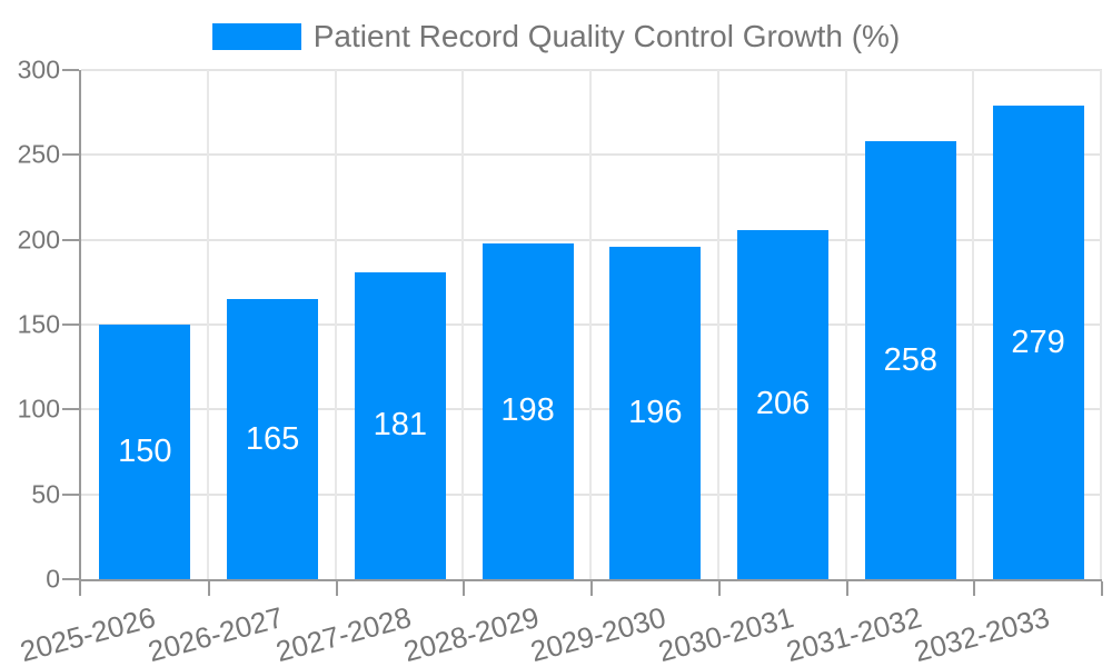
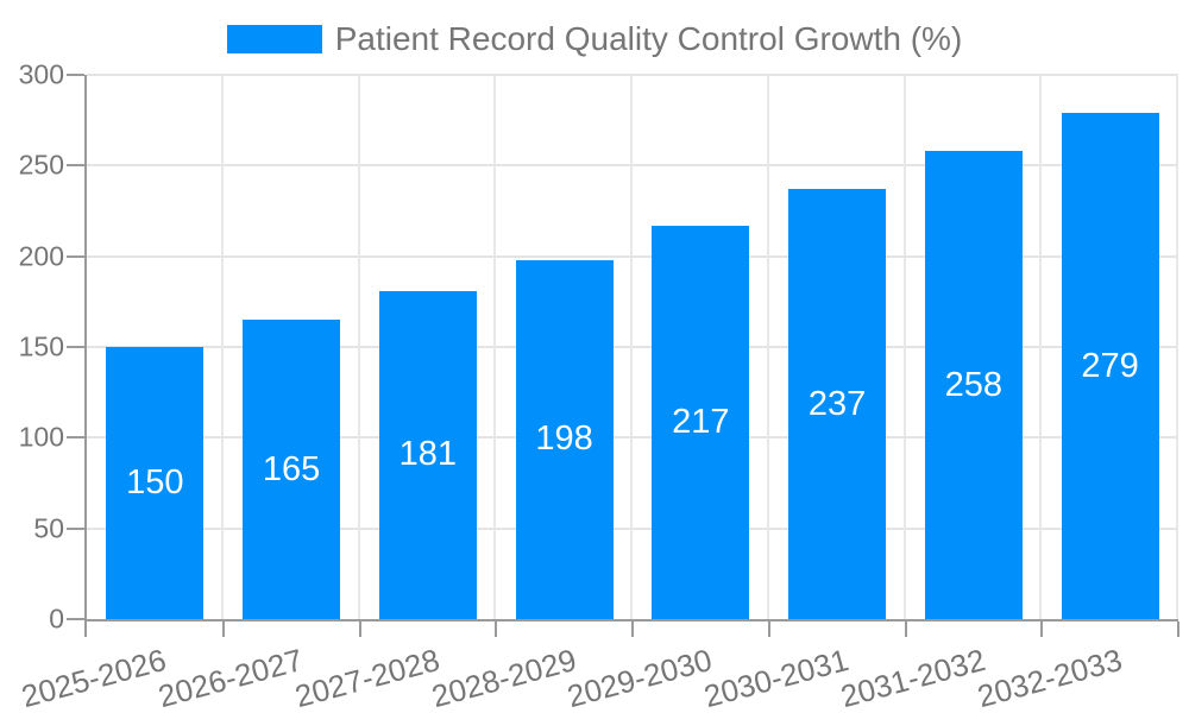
2029-2030: 196 -> 217
2030-2031: 206 -> 237
